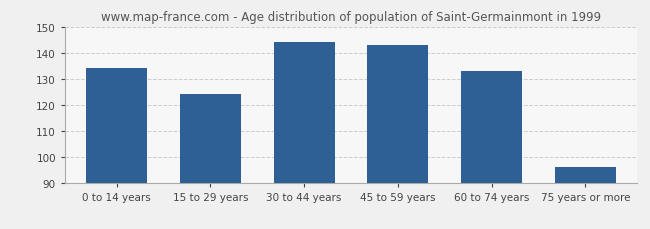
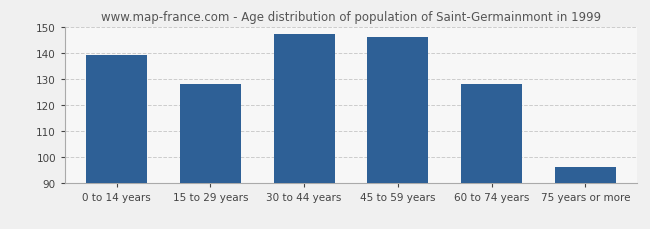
0 to 14 years: 134 -> 139
15 to 29 years: 124 -> 128
30 to 44 years: 144 -> 147
45 to 59 years: 143 -> 146
60 to 74 years: 133 -> 128
